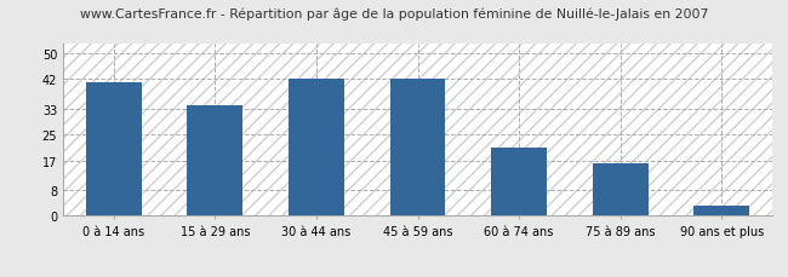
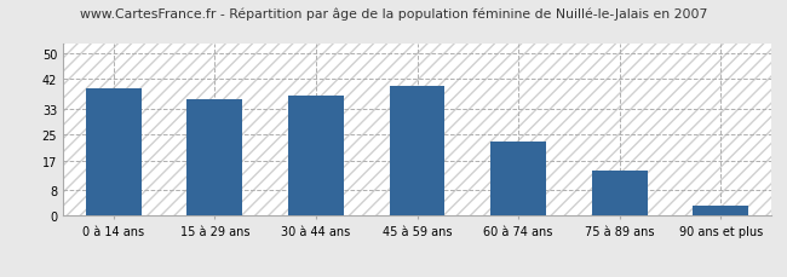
0 à 14 ans: 41 -> 39
15 à 29 ans: 34 -> 36
30 à 44 ans: 42 -> 37
45 à 59 ans: 42 -> 40
60 à 74 ans: 21 -> 23
75 à 89 ans: 16 -> 14
